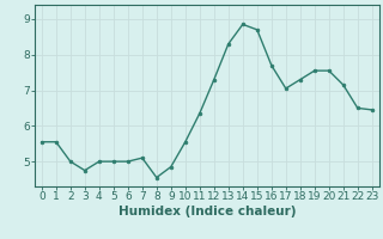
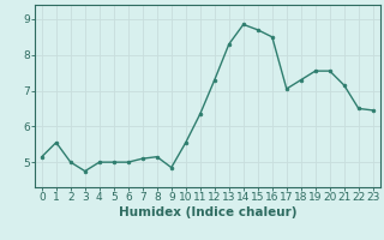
0: 5.55 -> 5.15
8: 4.55 -> 5.15
16: 7.70 -> 8.50
